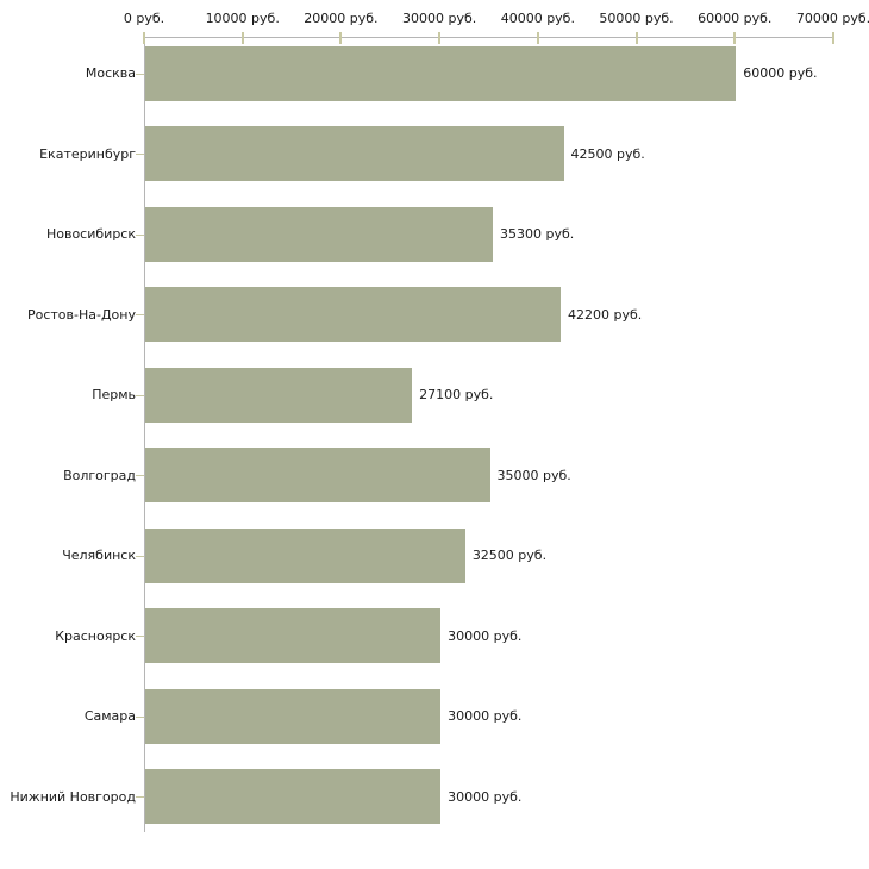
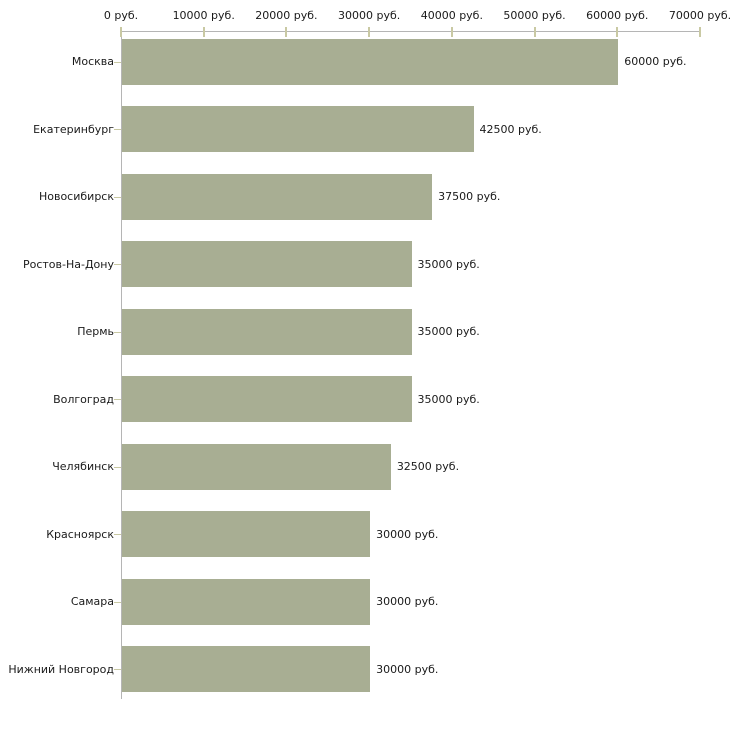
Новосибирск: 35300 -> 37500
Ростов-На-Дону: 42200 -> 35000
Пермь: 27100 -> 35000
